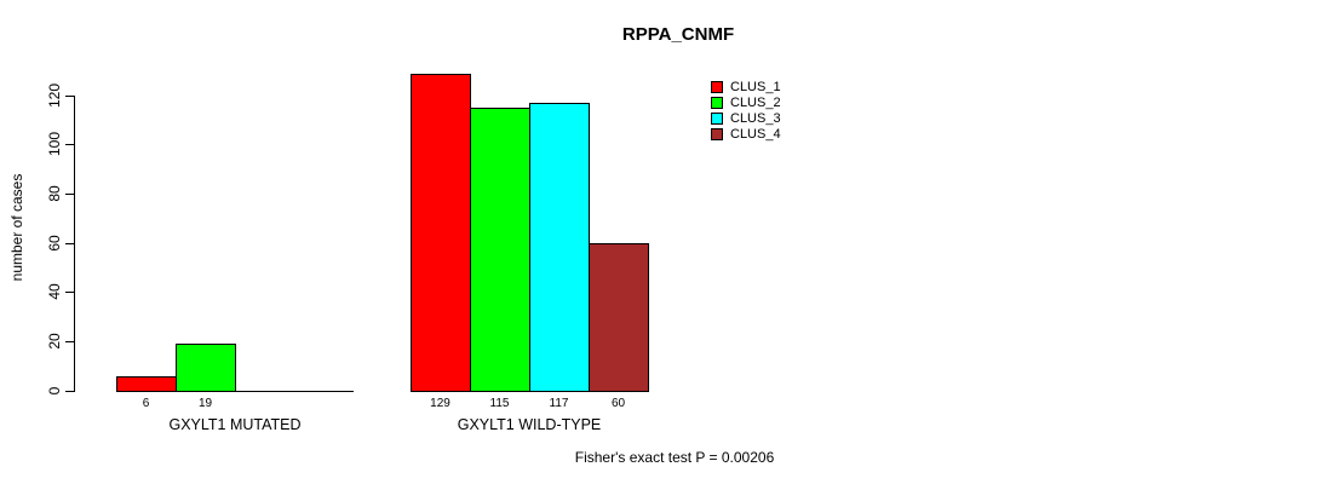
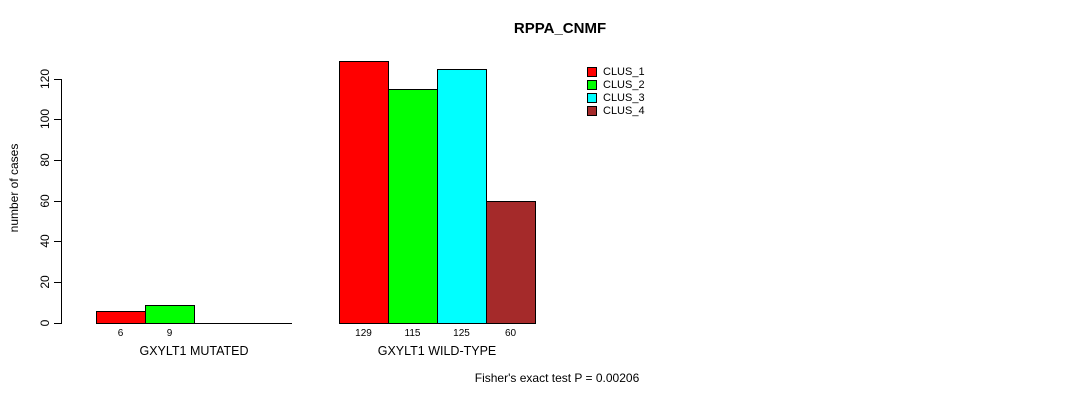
CLUS_2/GXYLT1 MUTATED: 19 -> 9
CLUS_3/GXYLT1 WILD-TYPE: 117 -> 125
